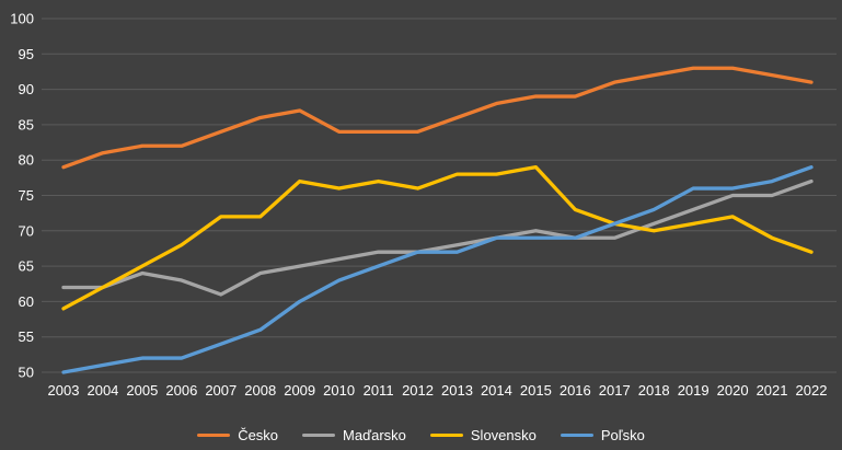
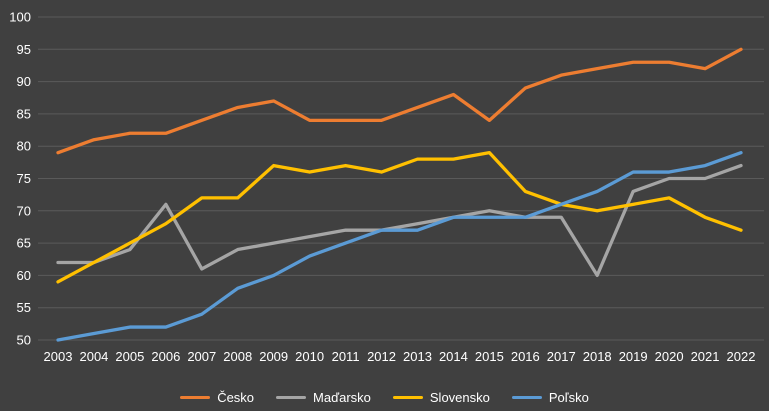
Maďarsko/2006: 63 -> 71
Poľsko/2008: 56 -> 58
Česko/2015: 89 -> 84
Maďarsko/2018: 71 -> 60
Česko/2022: 91 -> 95
